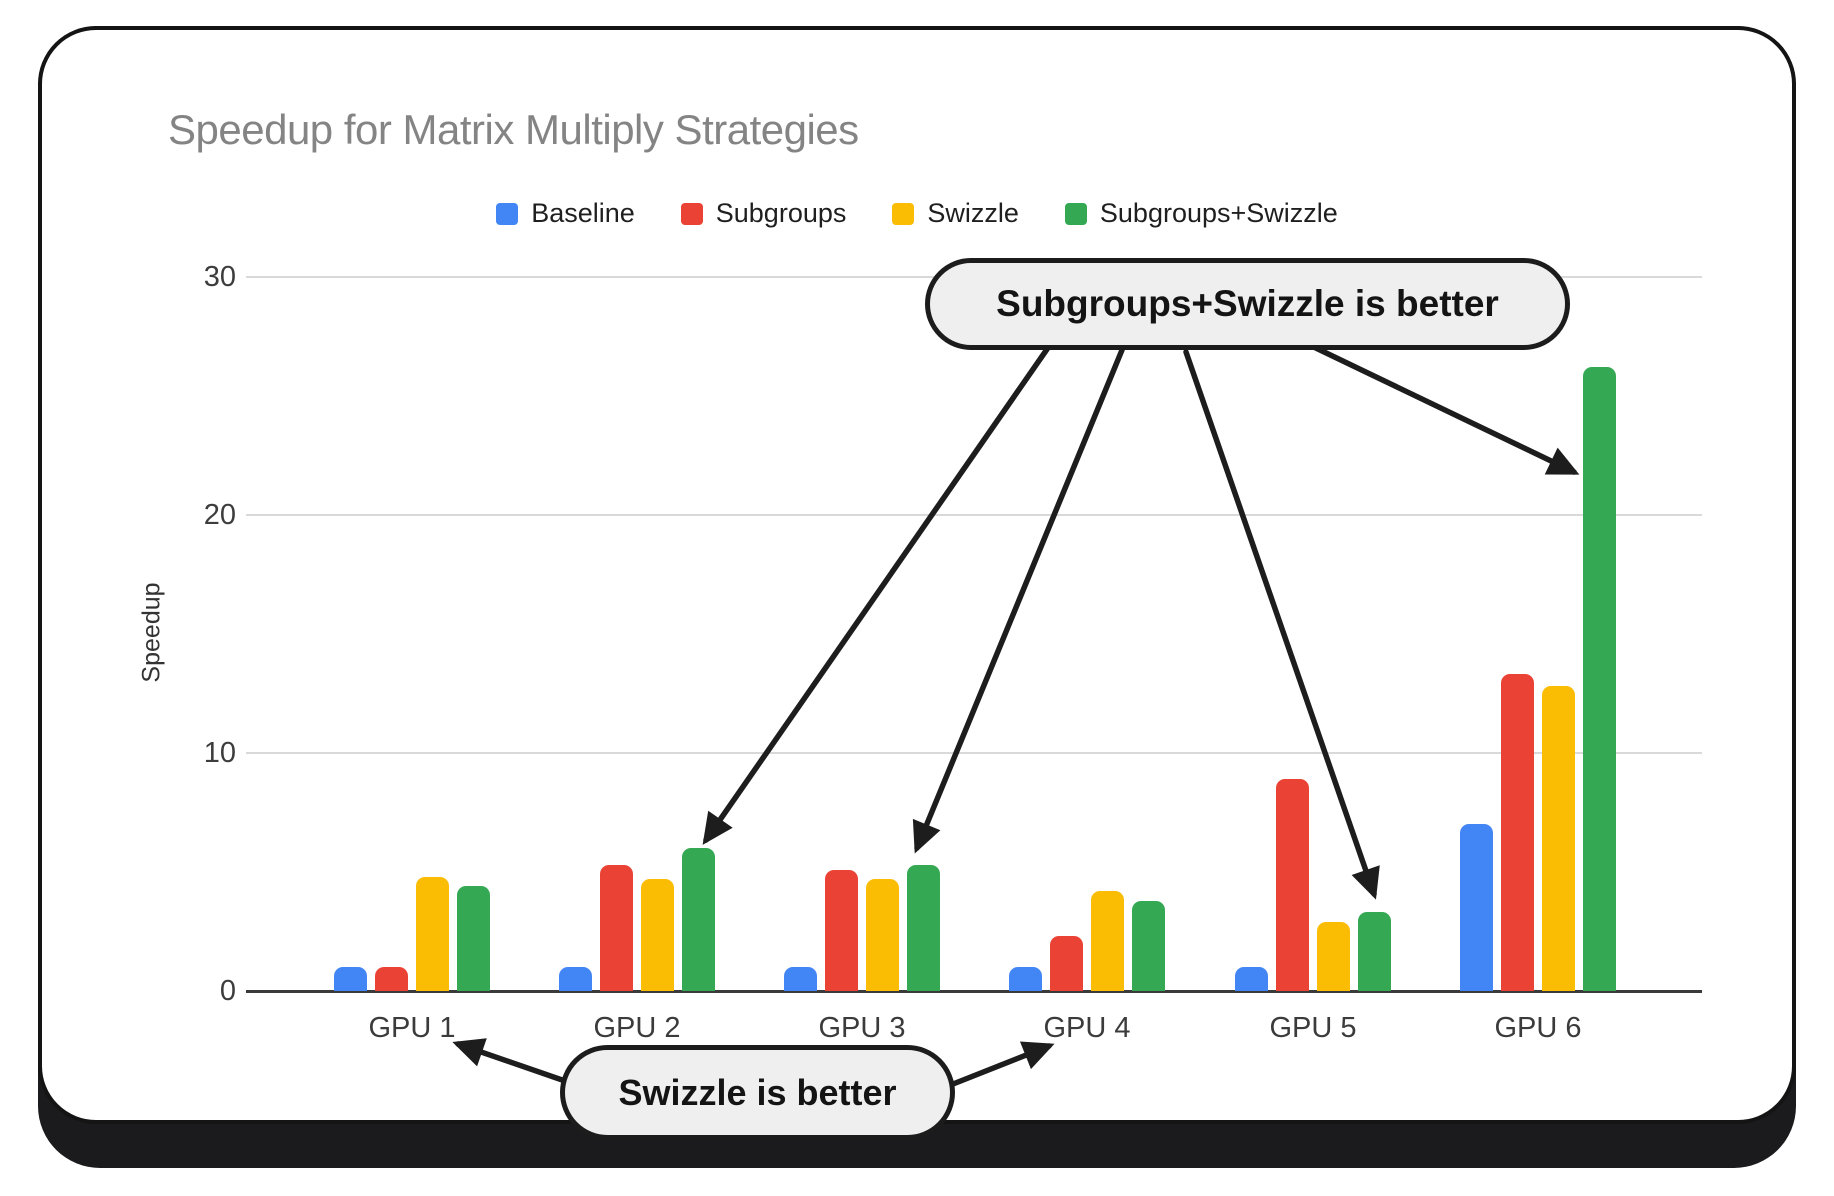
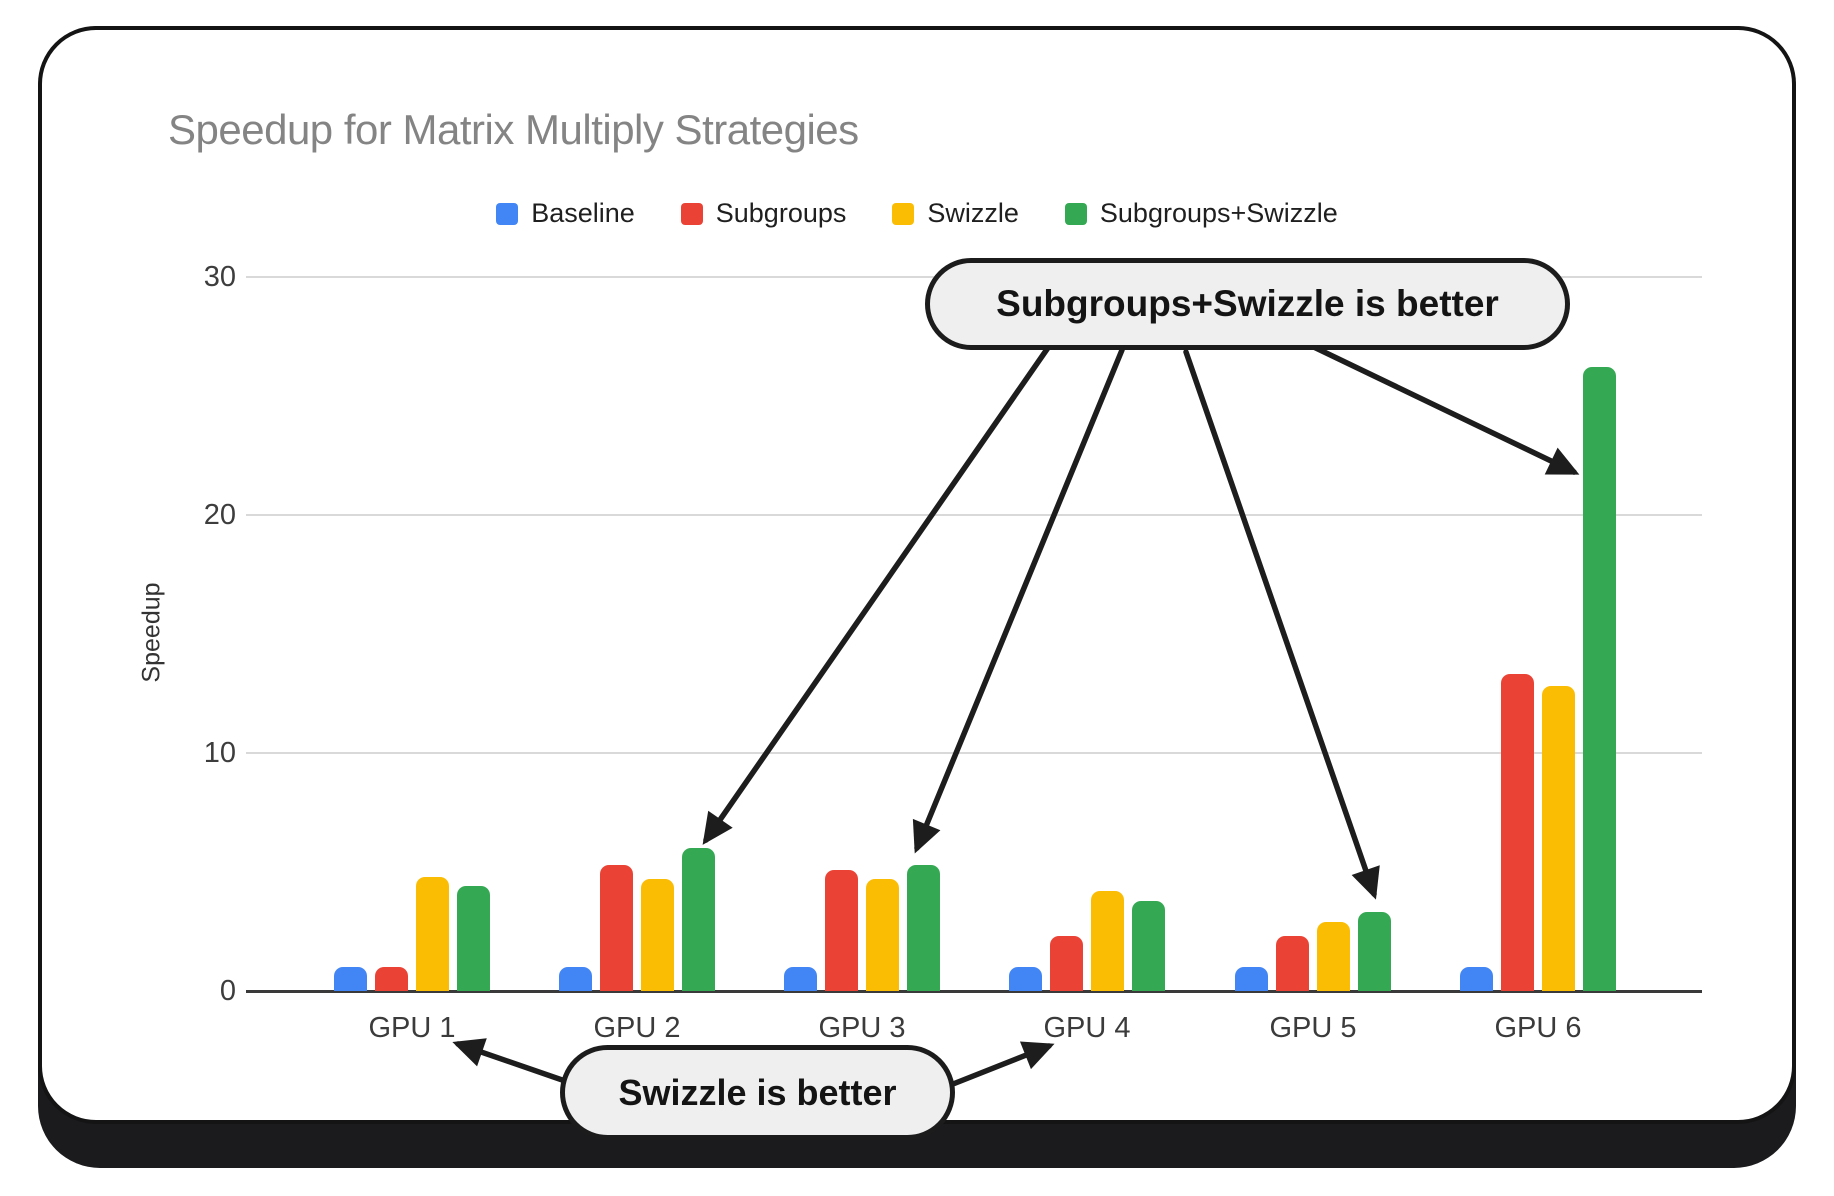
Subgroups/GPU 5: 8.9 -> 2.3
Baseline/GPU 6: 7 -> 1
